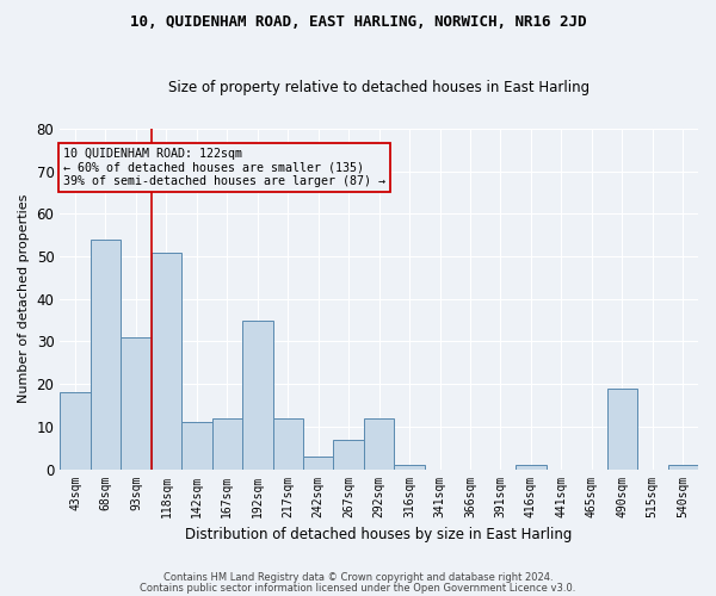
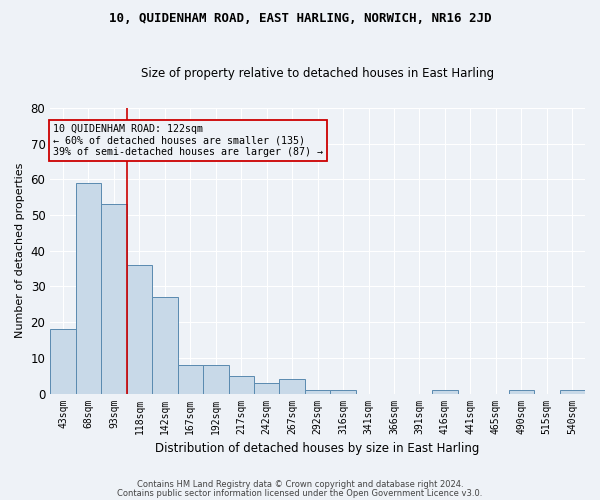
68sqm: 54 -> 59
93sqm: 31 -> 53
118sqm: 51 -> 36
142sqm: 11 -> 27
167sqm: 12 -> 8
192sqm: 35 -> 8
217sqm: 12 -> 5
267sqm: 7 -> 4
292sqm: 12 -> 1
490sqm: 19 -> 1
